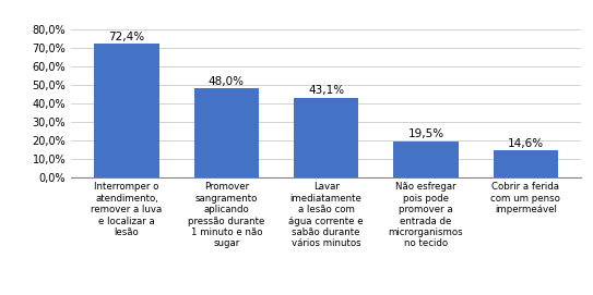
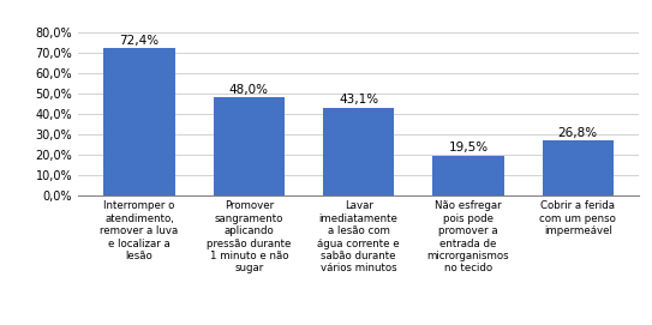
Cobrir a ferida com um penso impermeável: 14,6% -> 26,8%
